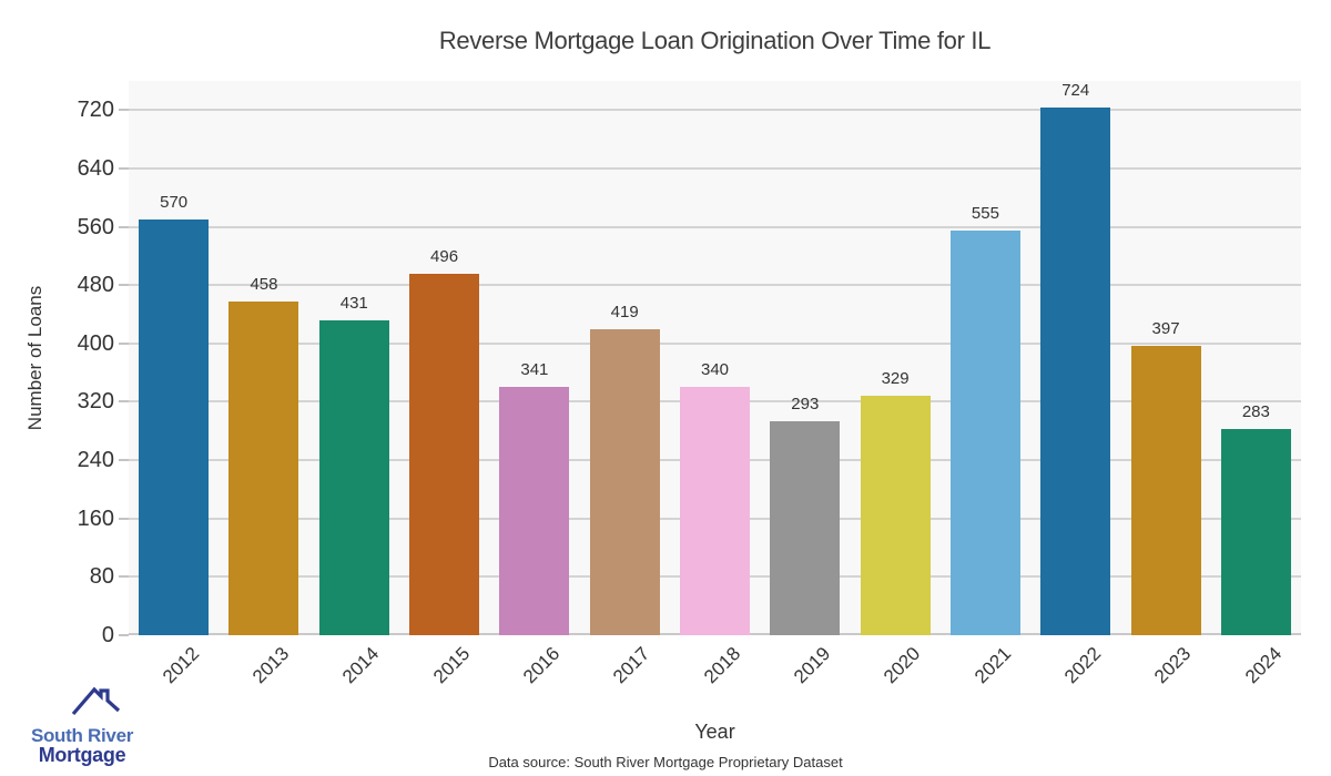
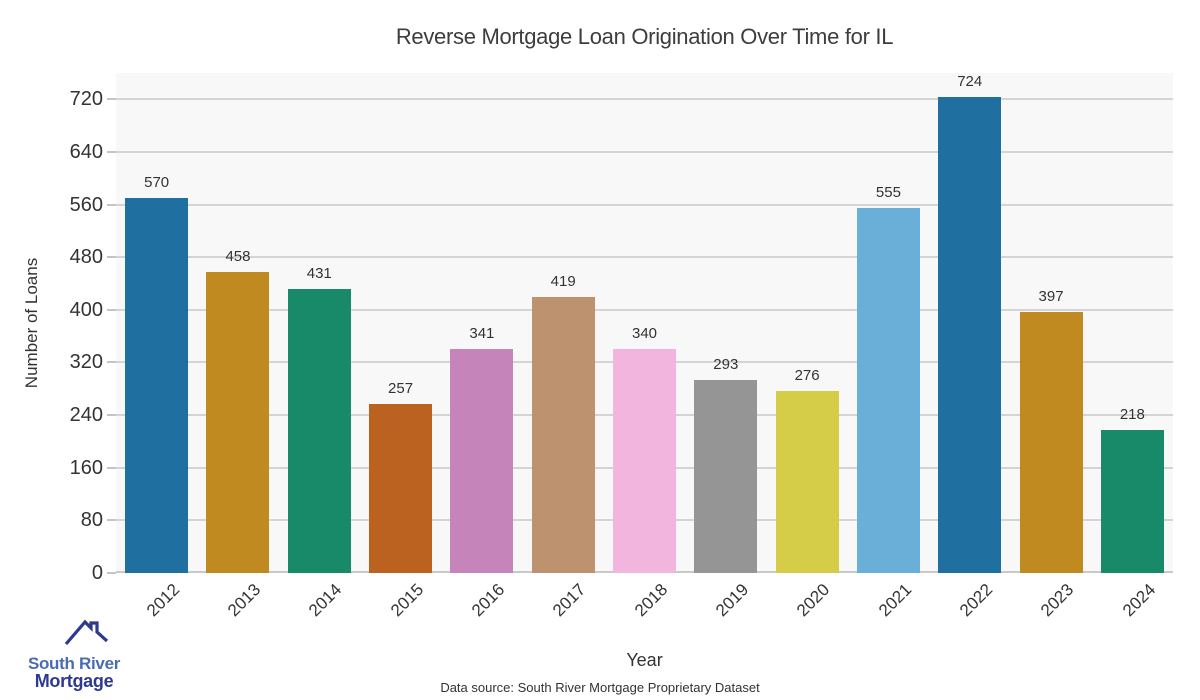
2015: 496 -> 257
2020: 329 -> 276
2024: 283 -> 218
